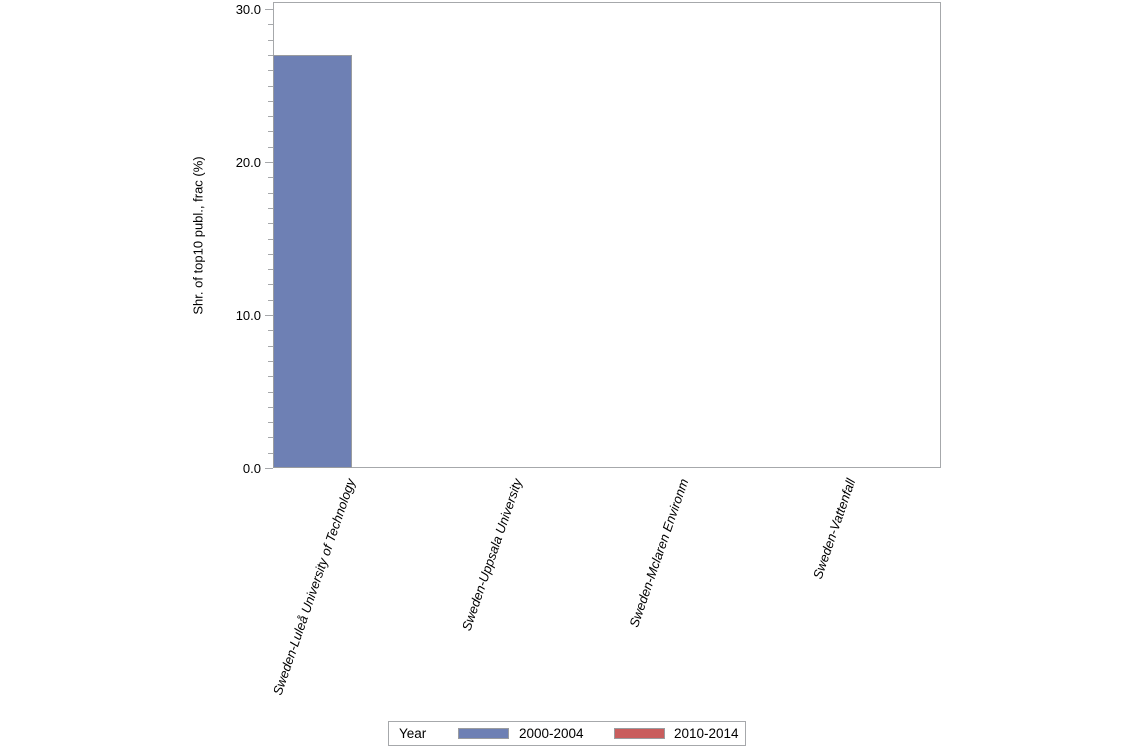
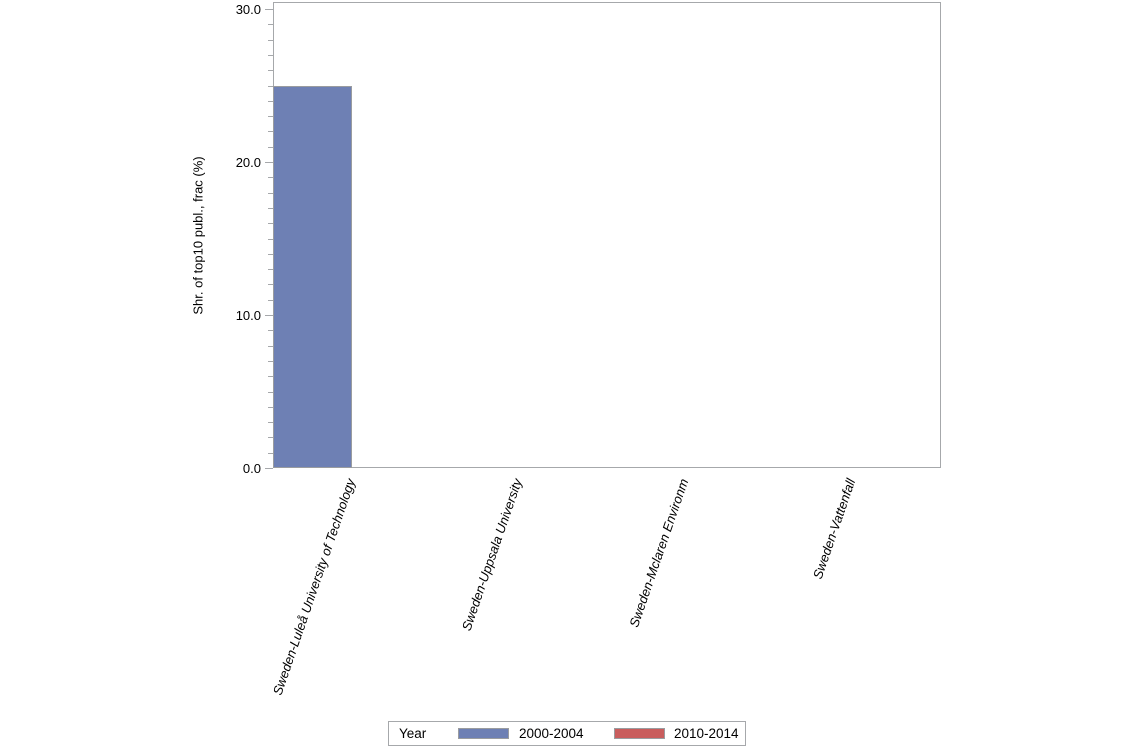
2000-2004/Sweden-Luleå University of Technology: 27 -> 25
